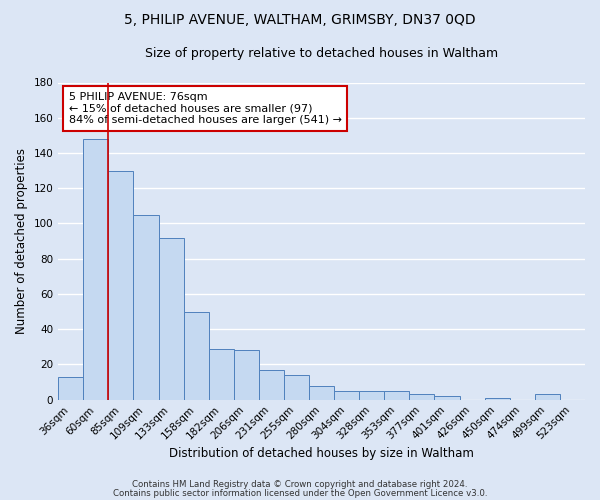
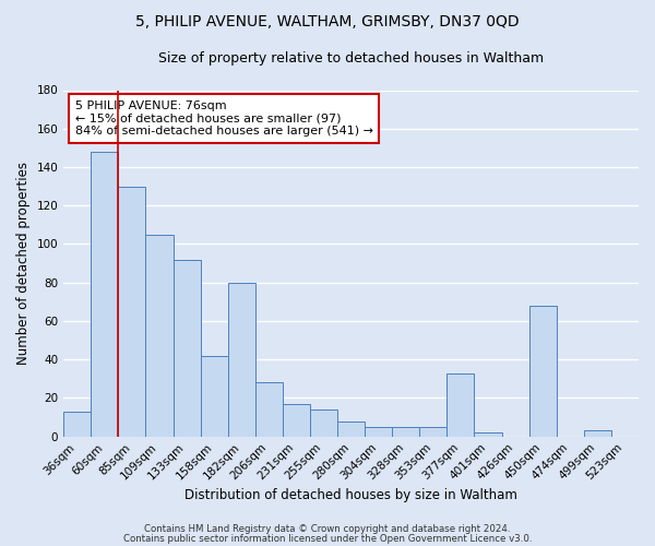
158sqm: 50 -> 42
182sqm: 29 -> 80
377sqm: 3 -> 33
450sqm: 1 -> 68
